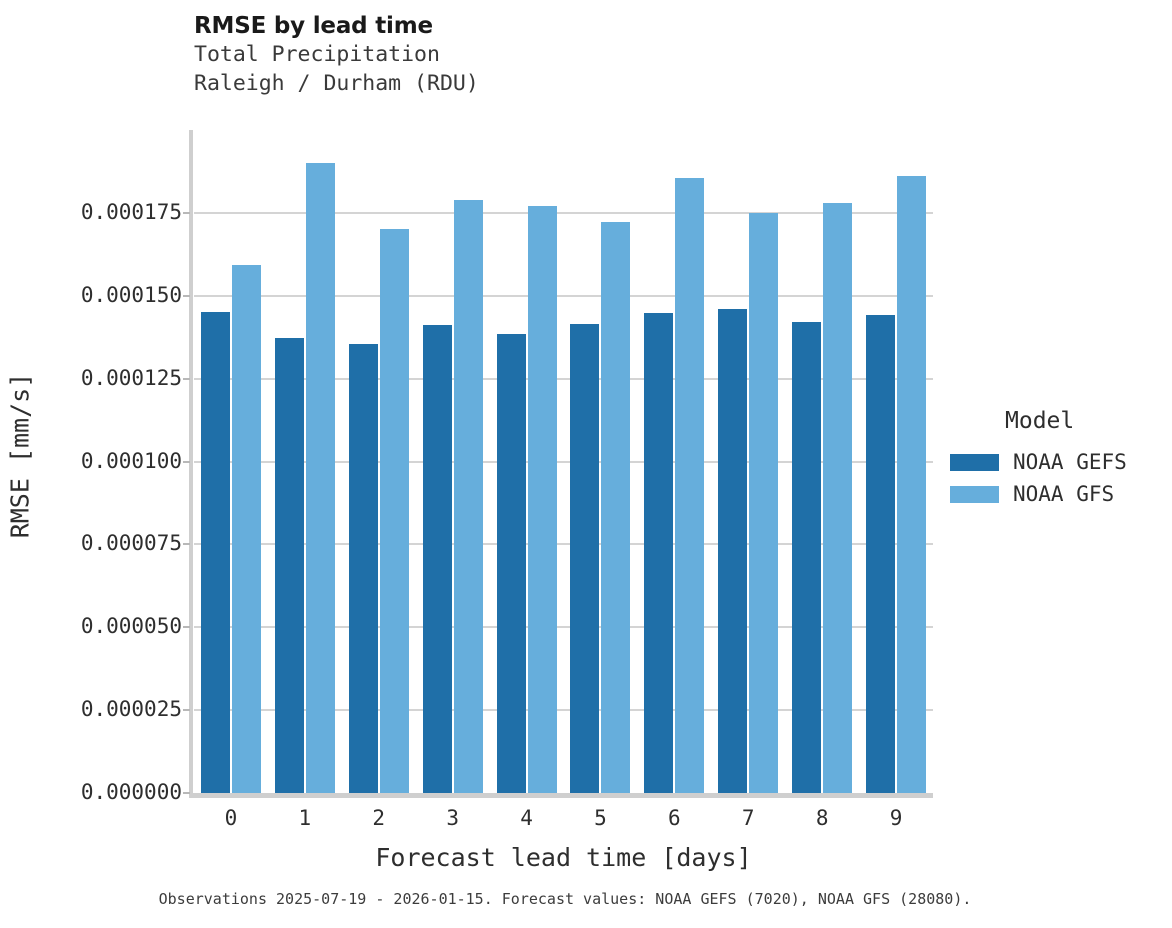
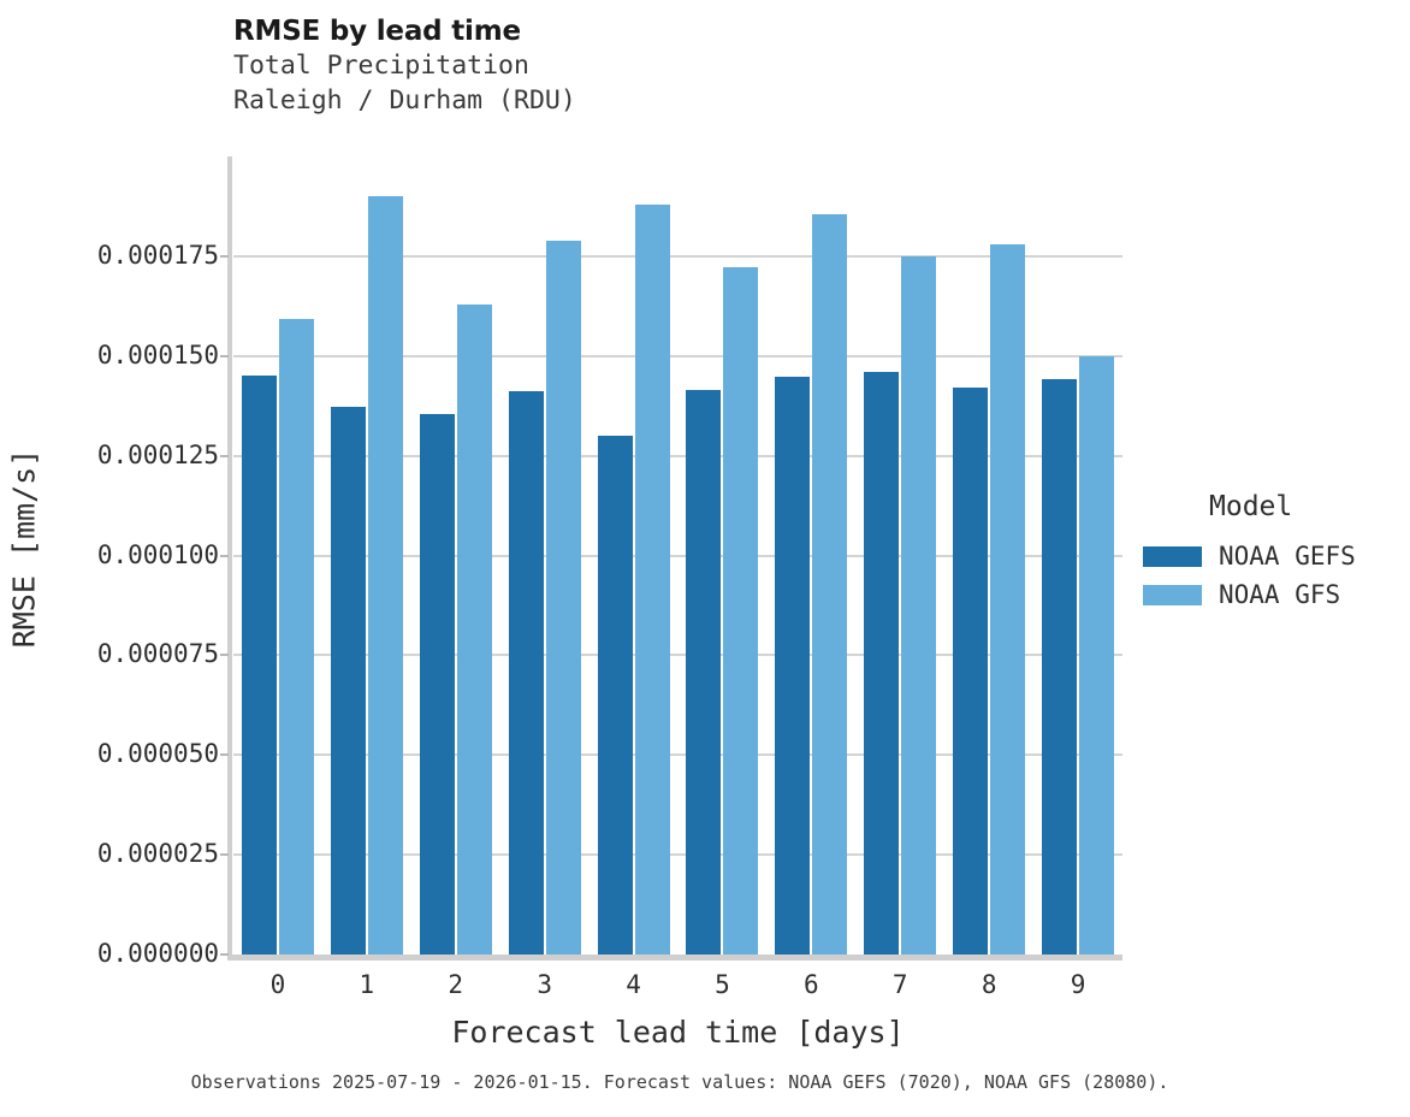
NOAA GFS/2: 0.000170 -> 0.000163
NOAA GEFS/4: 0.000139 -> 0.000130
NOAA GFS/4: 0.000177 -> 0.000188
NOAA GFS/9: 0.000186 -> 0.000150
